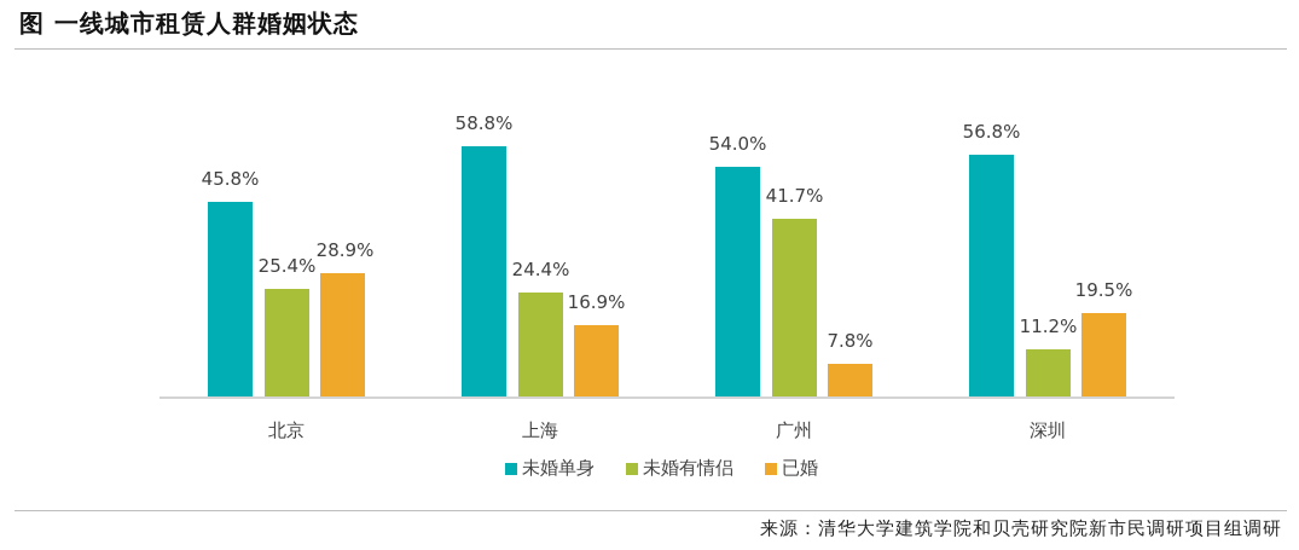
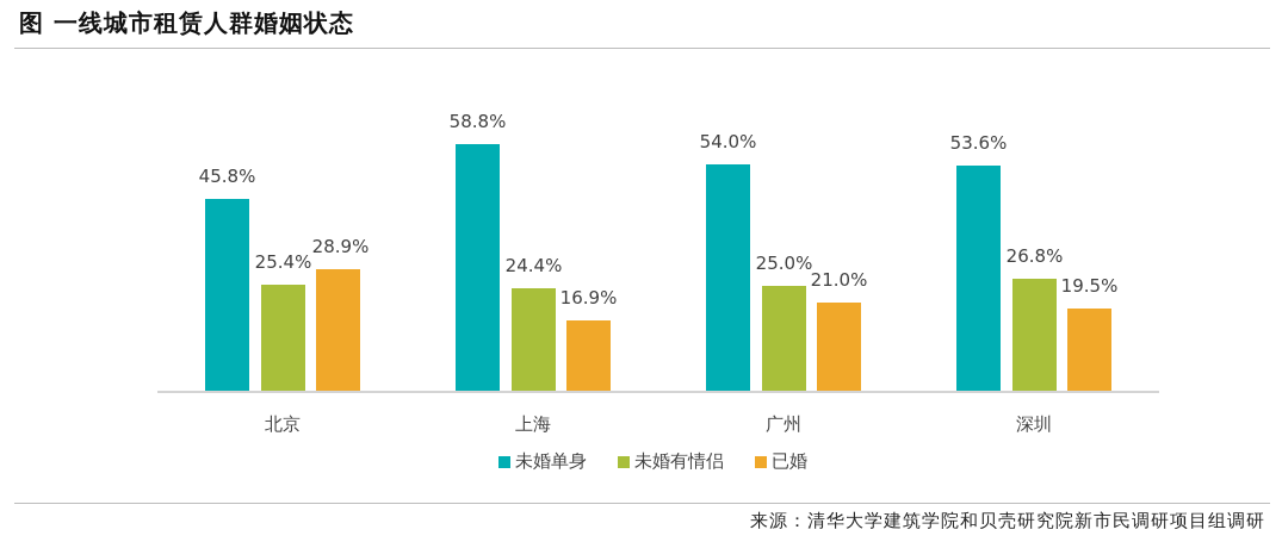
未婚有情侣/广州: 41.7% -> 25.0%
已婚/广州: 7.8% -> 21.0%
未婚单身/深圳: 56.8% -> 53.6%
未婚有情侣/深圳: 11.2% -> 26.8%
